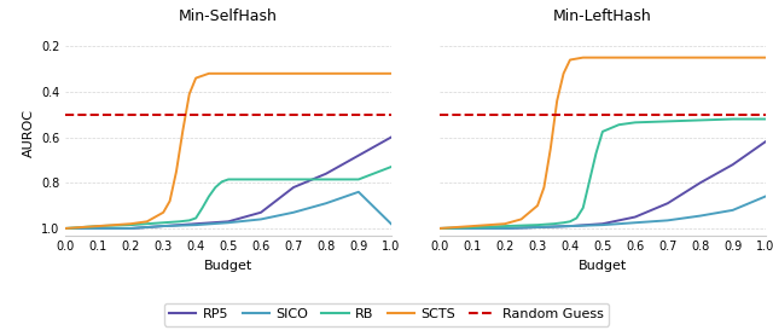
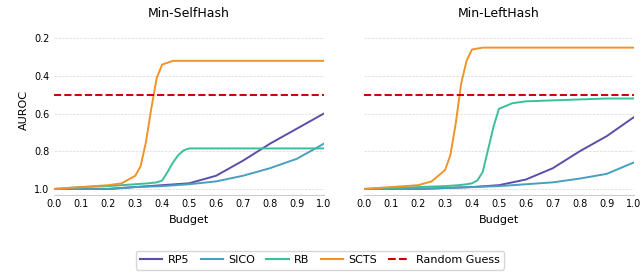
Min-SelfHash/RP5/0.7: 0.82 -> 0.85
Min-SelfHash/SICO/1.0: 0.98 -> 0.76
Min-SelfHash/RB/1.0: 0.73 -> 0.79
